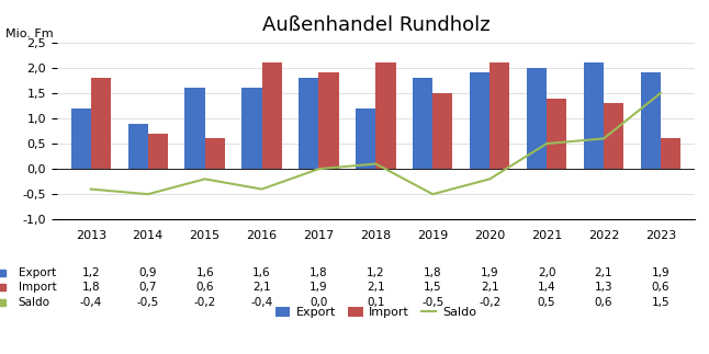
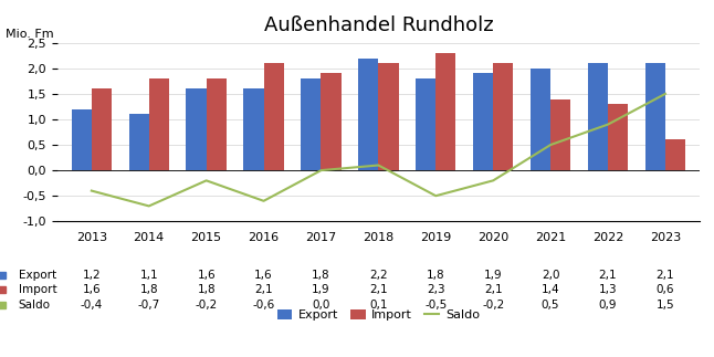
Import/2013: 1,8 -> 1,6
Export/2014: 0,9 -> 1,1
Saldo/2014: -0,5 -> -0,7
Import/2014: 0,7 -> 1,8
Import/2015: 0,6 -> 1,8
Saldo/2016: -0,4 -> -0,6
Export/2018: 1,2 -> 2,2
Import/2019: 1,5 -> 2,3
Saldo/2022: 0,6 -> 0,9
Export/2023: 1,9 -> 2,1
